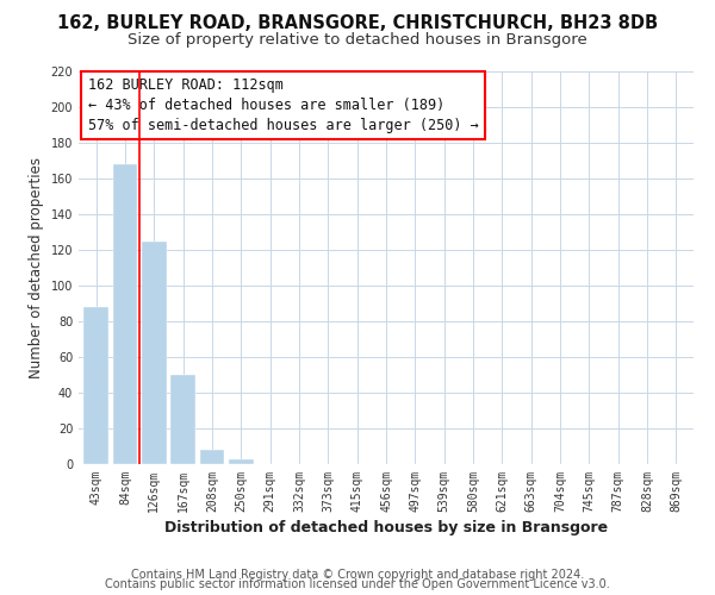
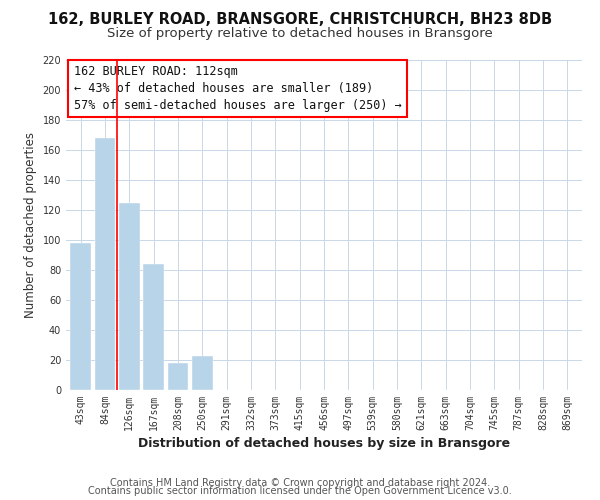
43sqm: 88 -> 98
167sqm: 50 -> 84
208sqm: 8 -> 18
250sqm: 3 -> 23
